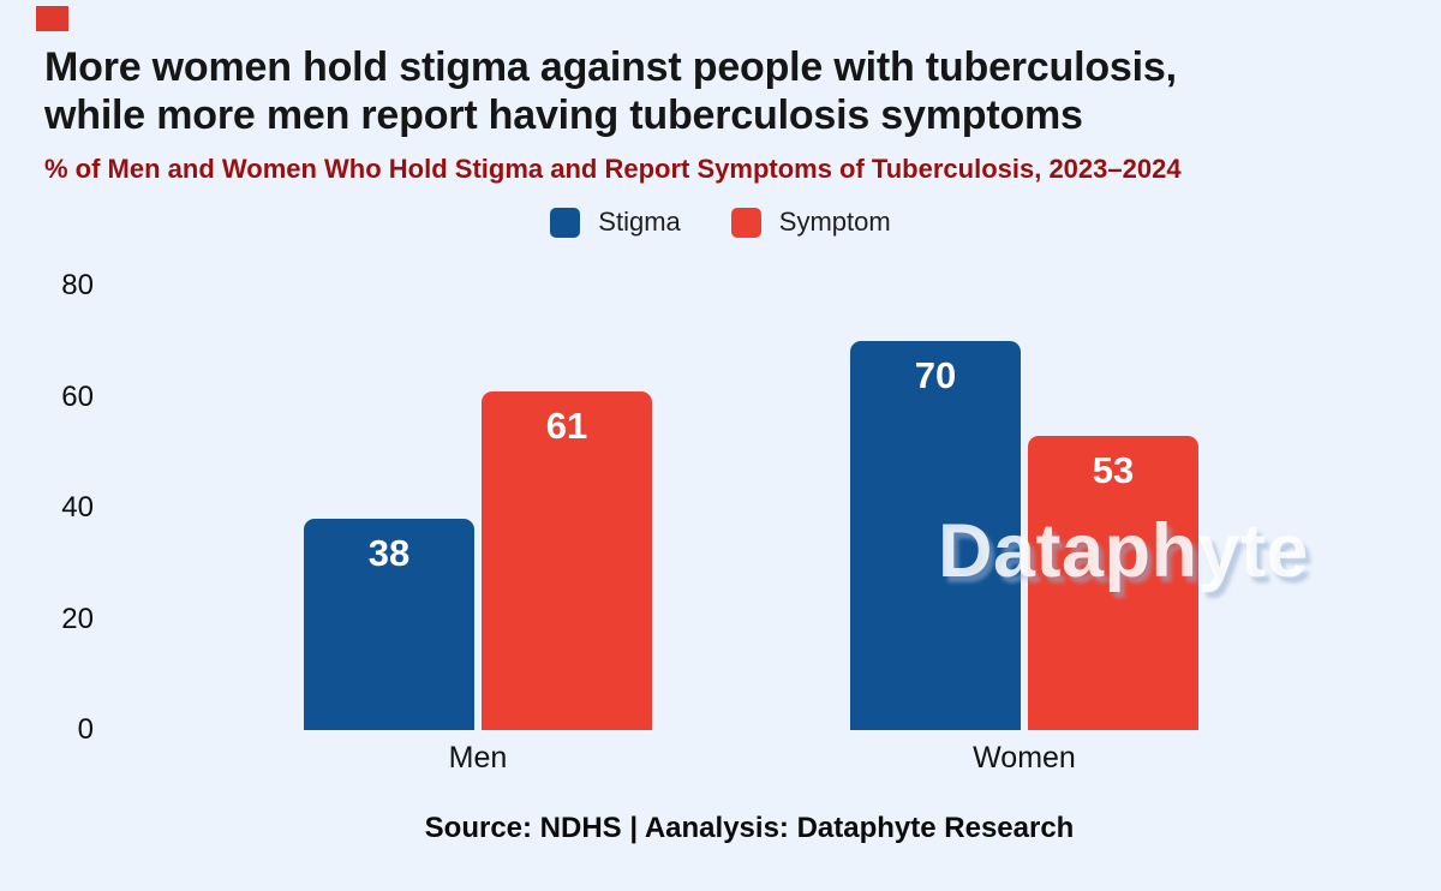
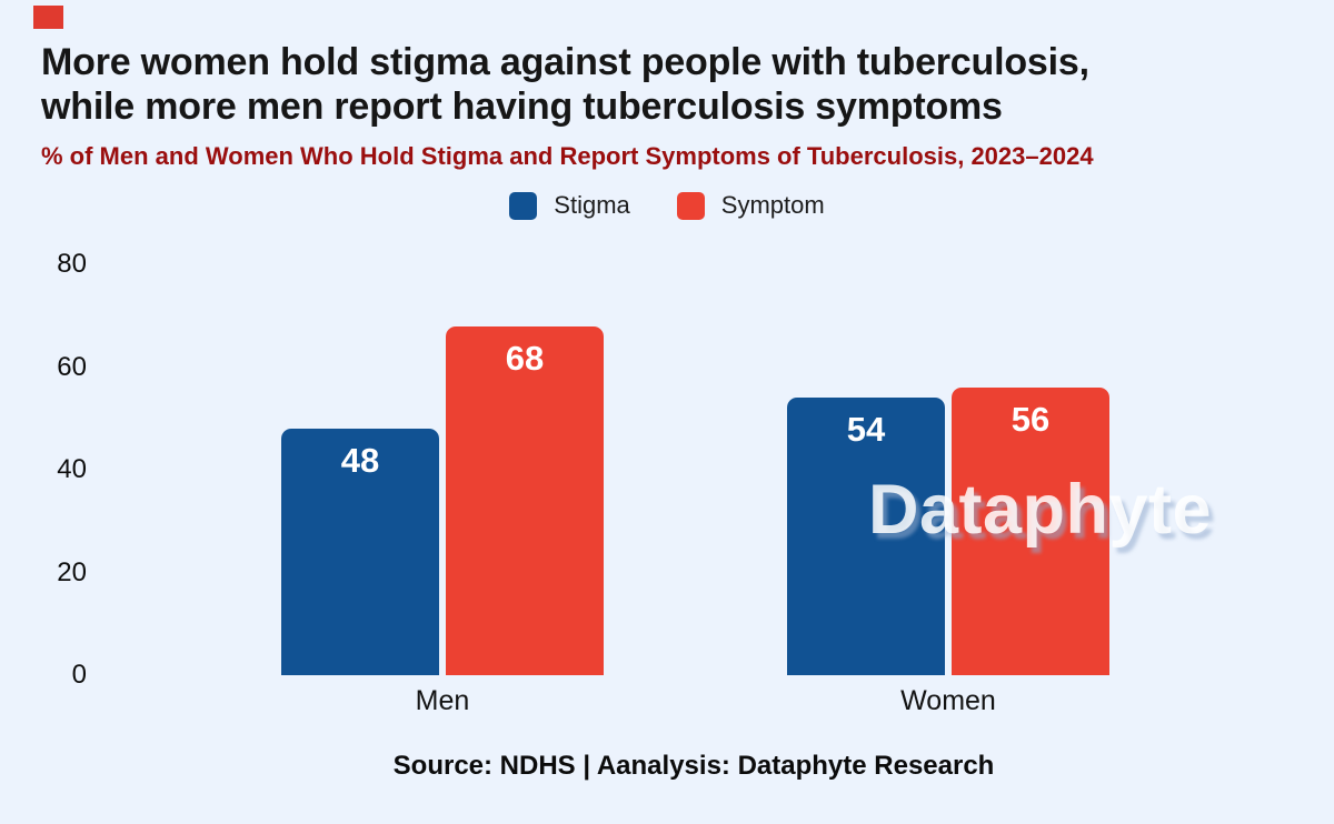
Stigma/Men: 38 -> 48
Symptom/Men: 61 -> 68
Stigma/Women: 70 -> 54
Symptom/Women: 53 -> 56
